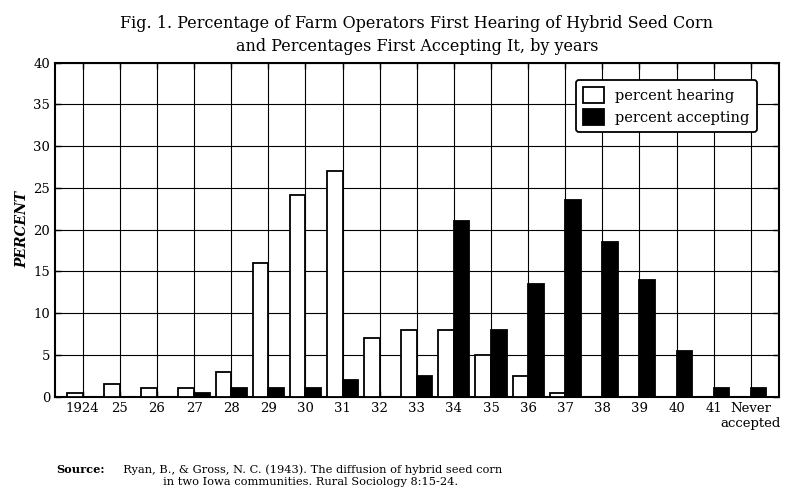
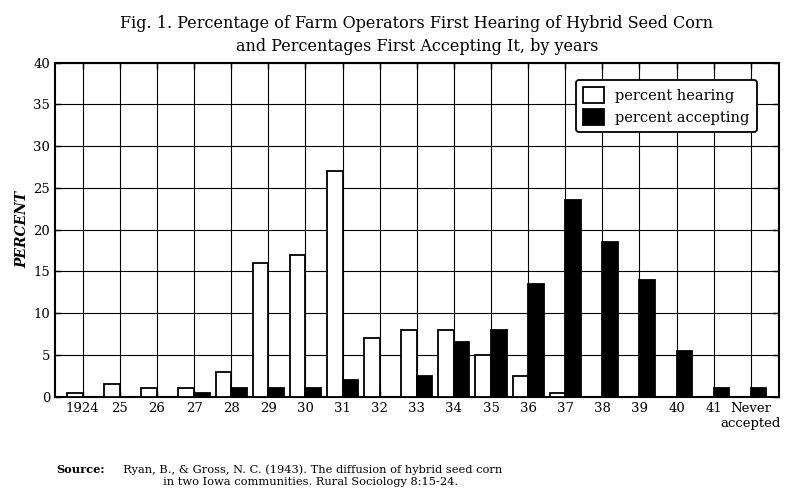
percent hearing/30: 24.2 -> 17.0
percent accepting/34: 21.0 -> 6.5
